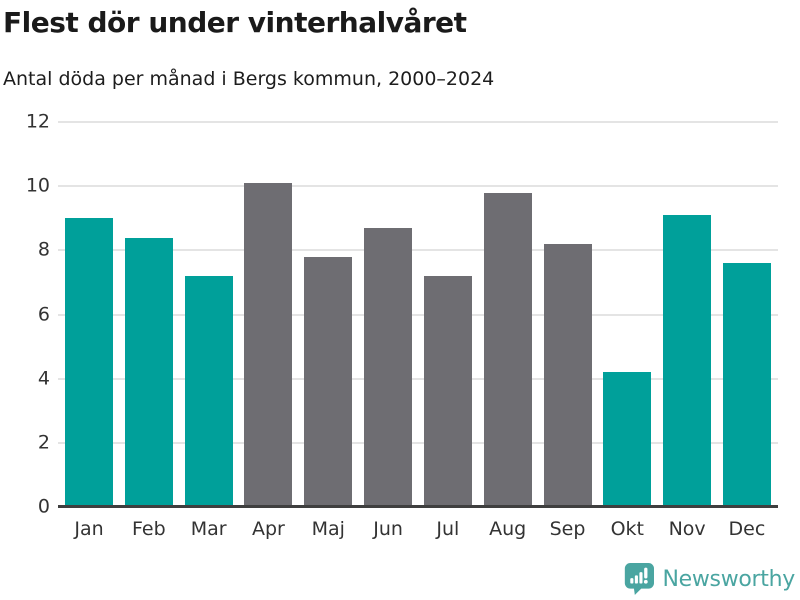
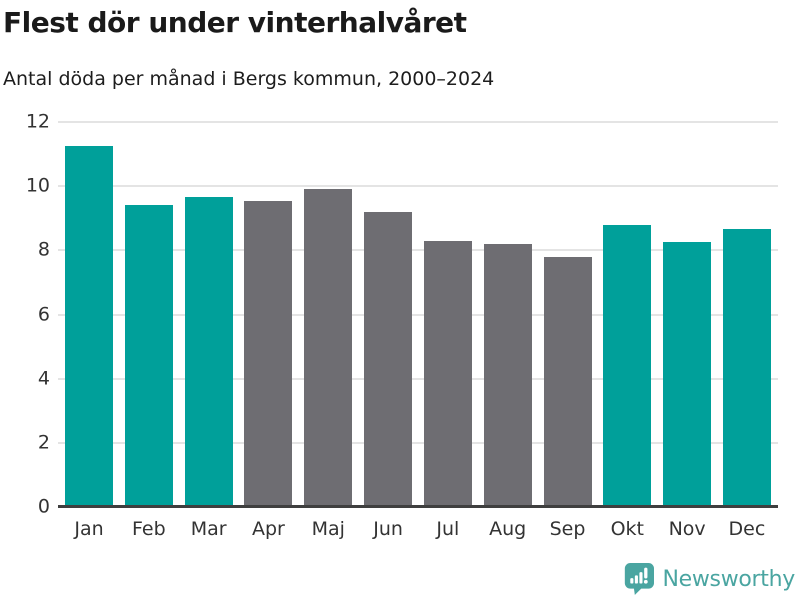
Jan: 9.0 -> 11.2
Feb: 8.4 -> 9.4
Mar: 7.2 -> 9.7
Apr: 10.1 -> 9.6
Maj: 7.8 -> 9.9
Jun: 8.7 -> 9.2
Jul: 7.2 -> 8.3
Aug: 9.8 -> 8.2
Sep: 8.2 -> 7.8
Okt: 4.2 -> 8.8
Nov: 9.1 -> 8.2
Dec: 7.6 -> 8.7
